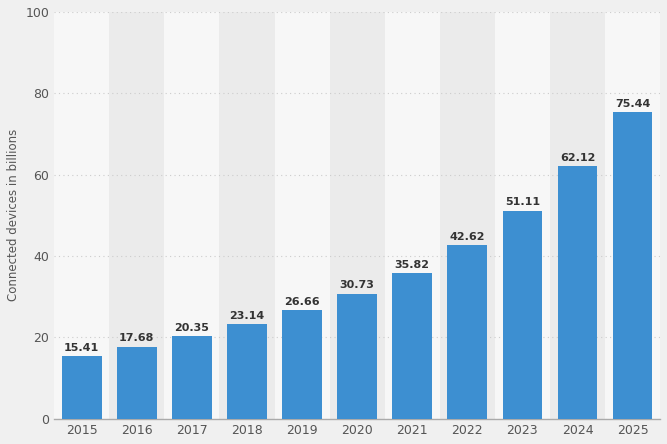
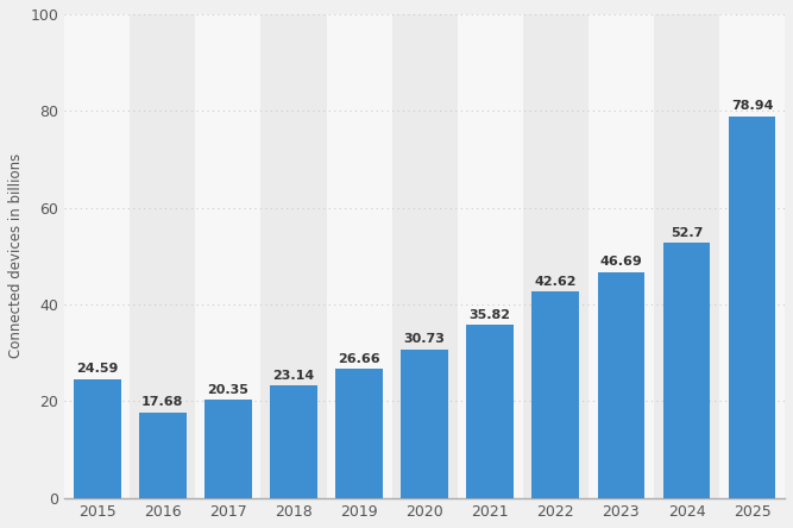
2015: 15.41 -> 24.59
2023: 51.11 -> 46.69
2024: 62.12 -> 52.7
2025: 75.44 -> 78.94
